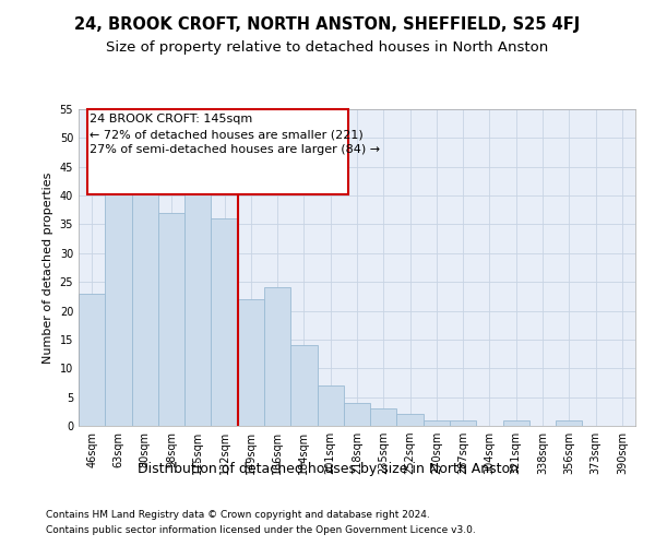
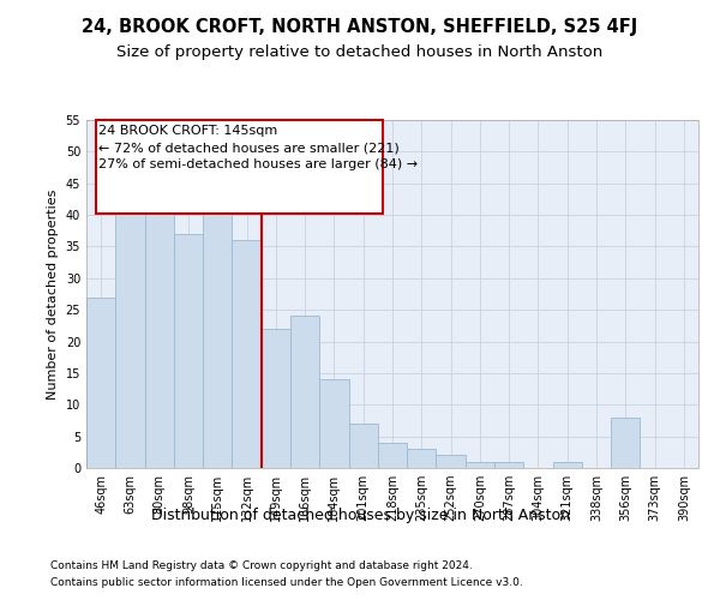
46sqm: 23 -> 27
356sqm: 1 -> 8
